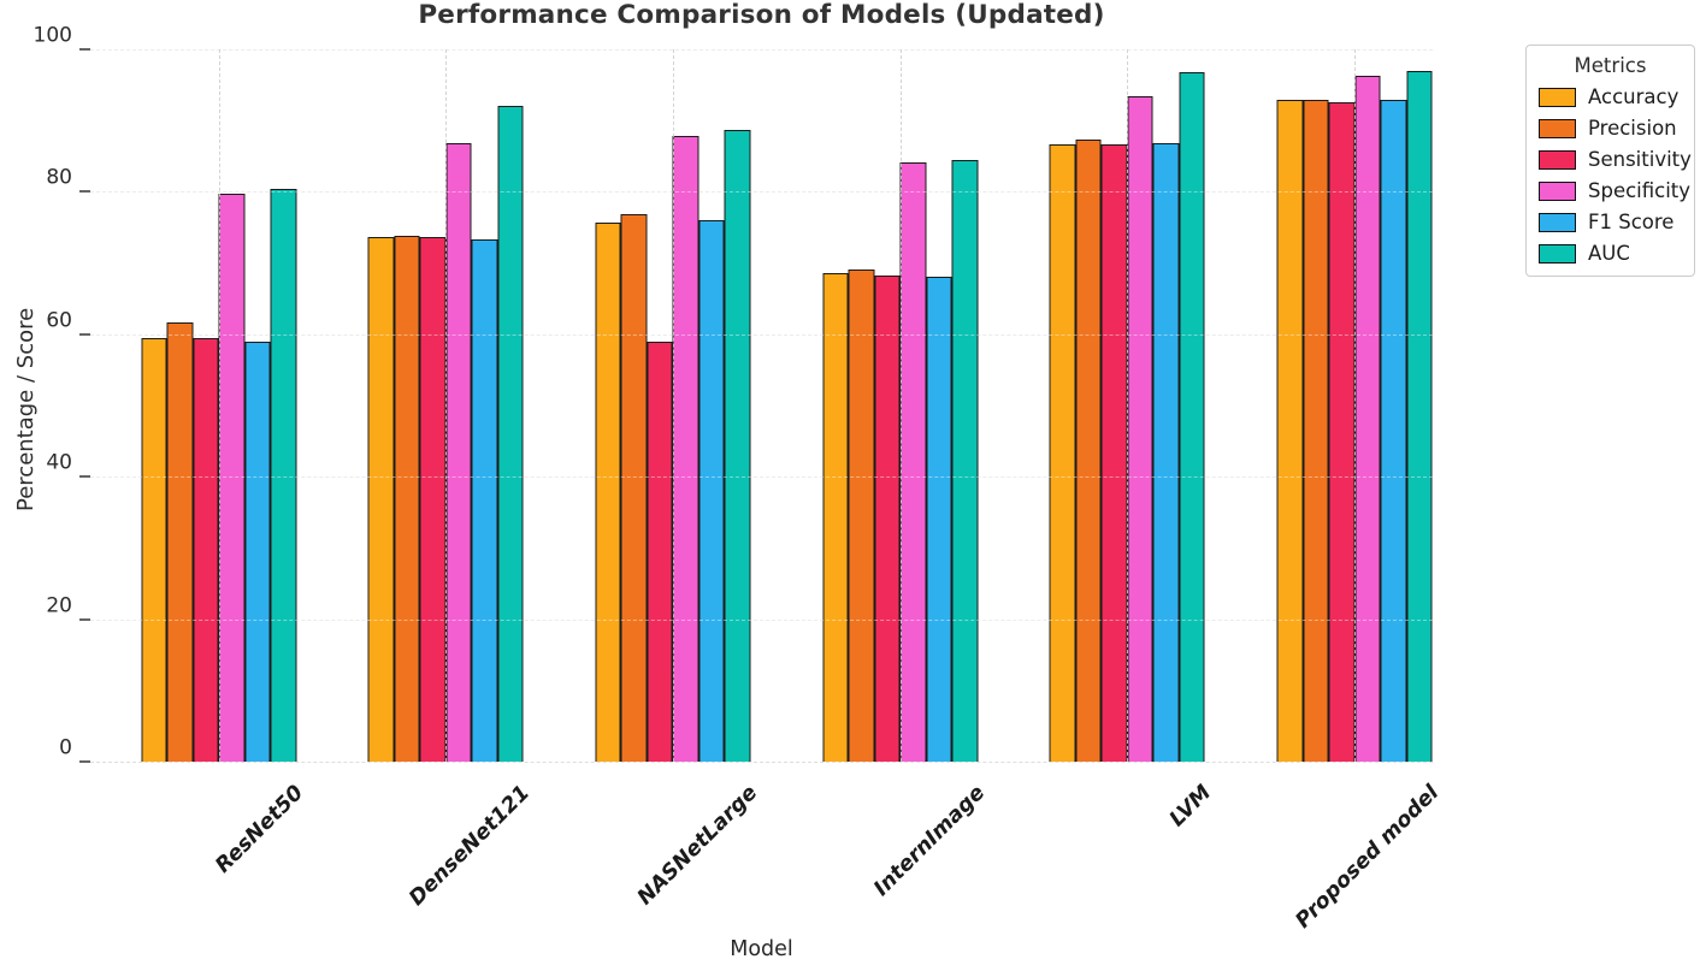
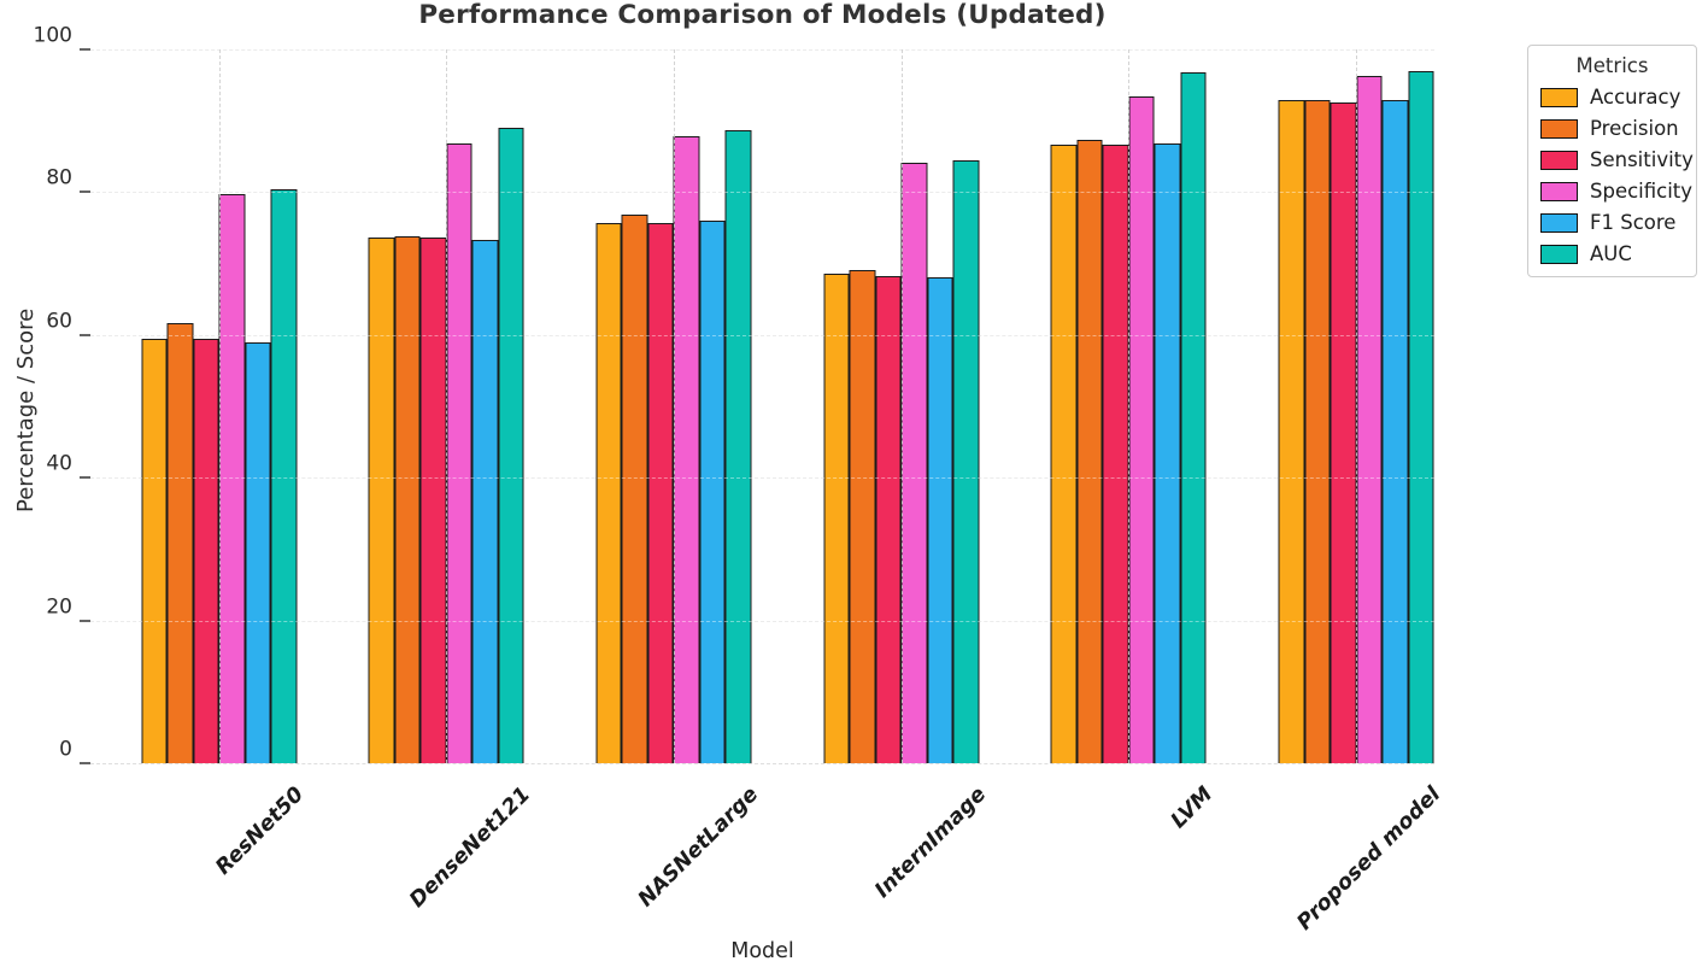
AUC/DenseNet121: 92 -> 89
Sensitivity/NASNetLarge: 59 -> 76
